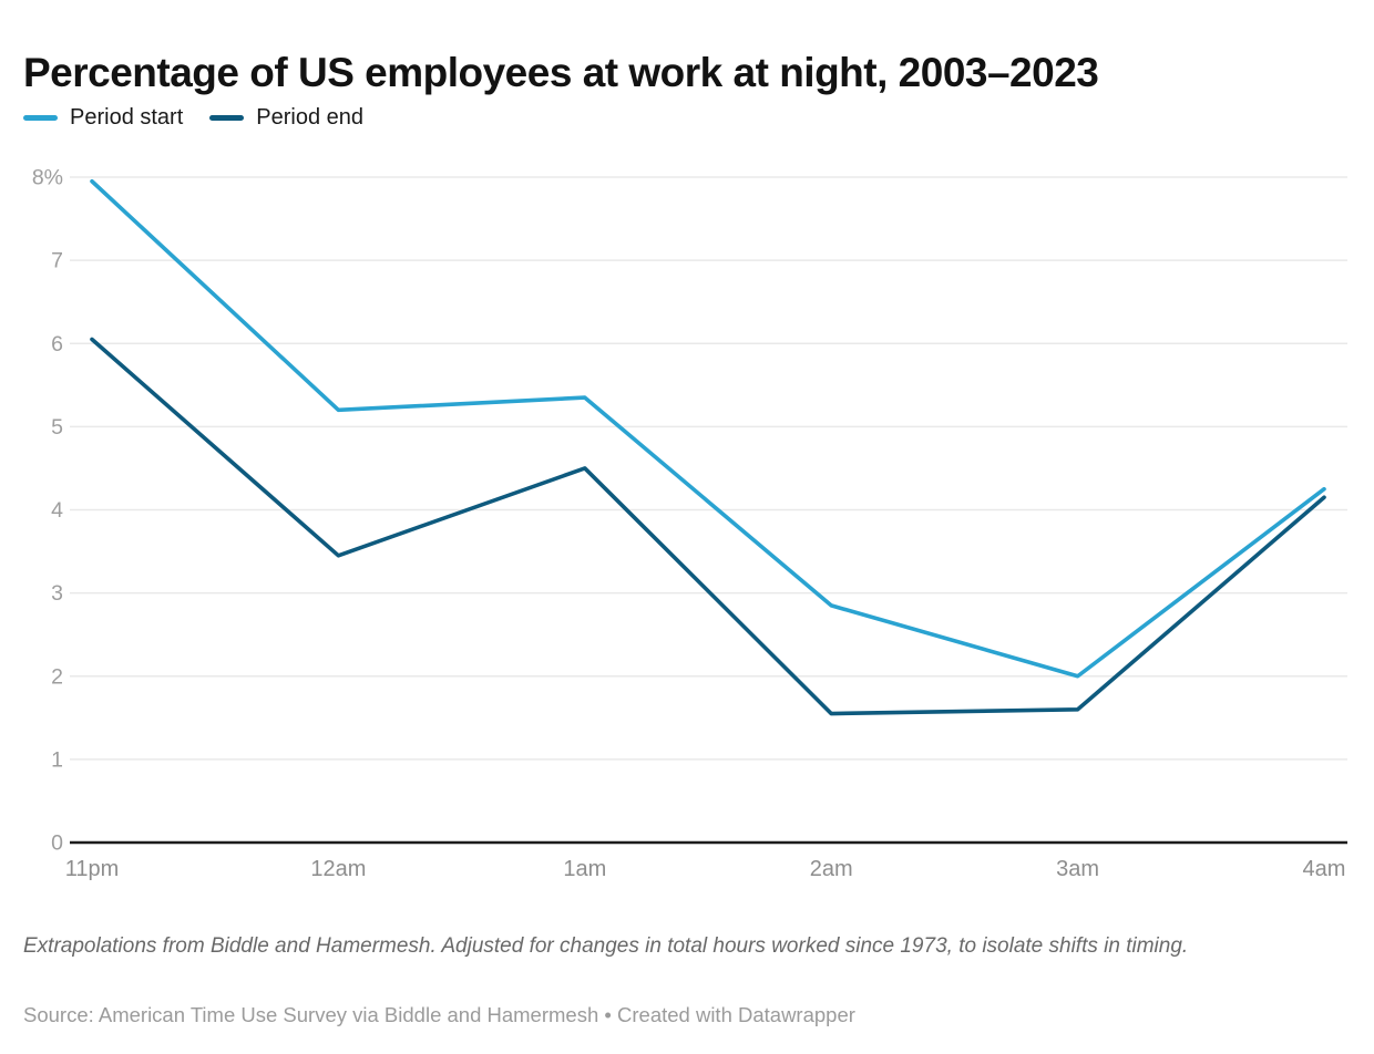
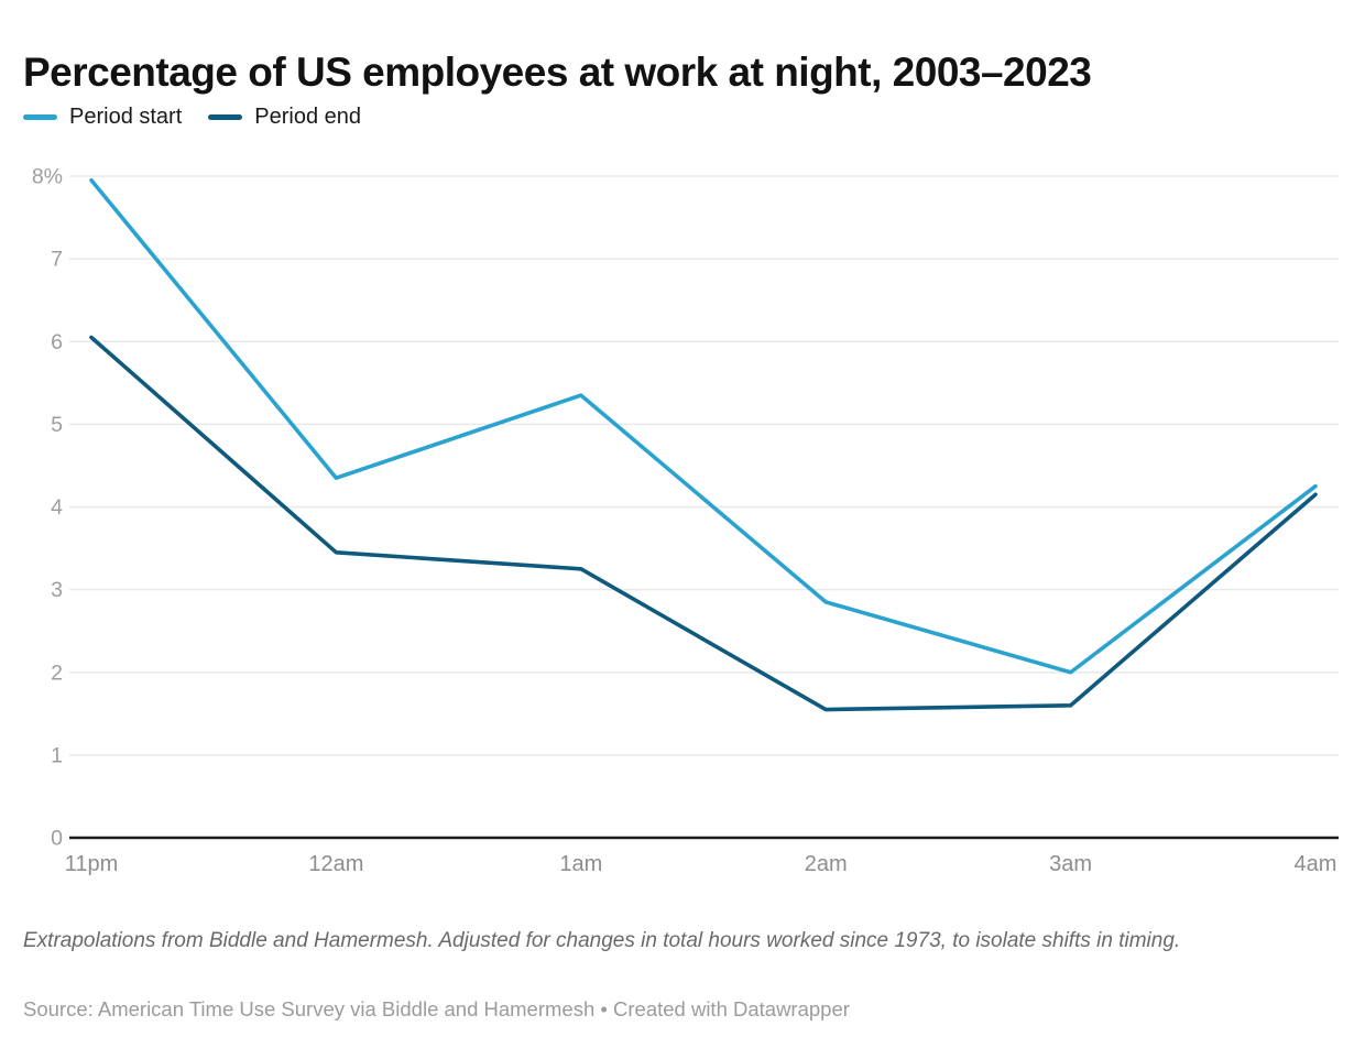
Period start/12am: 5.2% -> 4.3%
Period end/1am: 4.5% -> 3.2%
